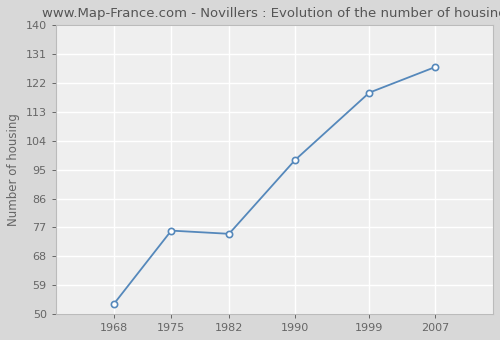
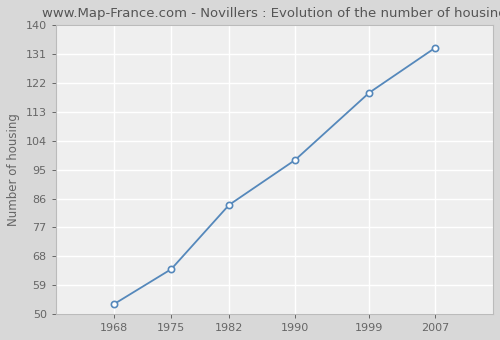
1975: 76 -> 64
1982: 75 -> 84
2007: 127 -> 133
